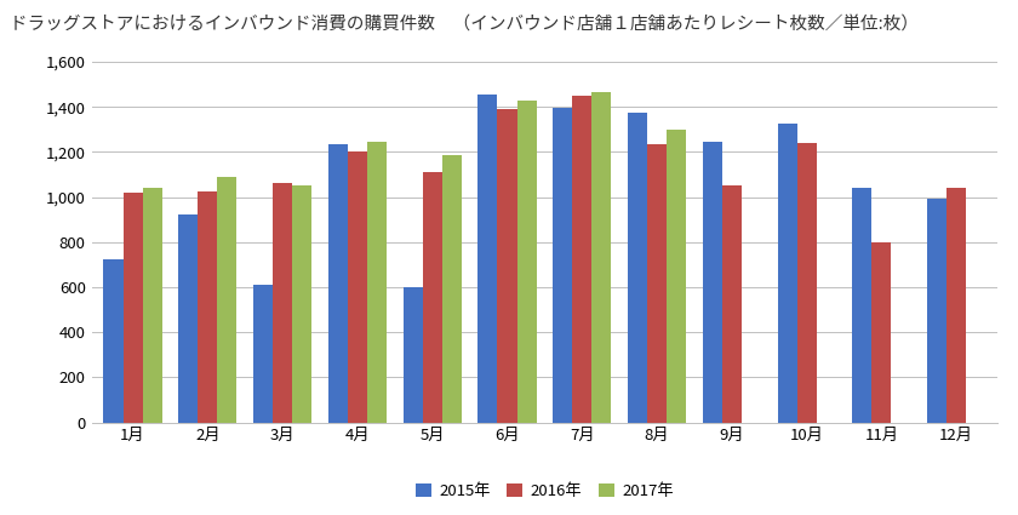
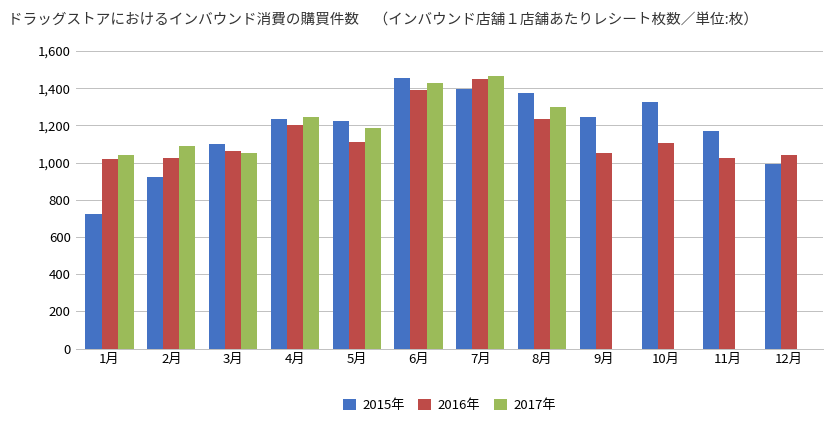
2015年/3月: 610 -> 1,100
2015年/5月: 600 -> 1,220
2016年/10月: 1,240 -> 1,100
2015年/11月: 1,040 -> 1,170
2016年/11月: 800 -> 1,020
